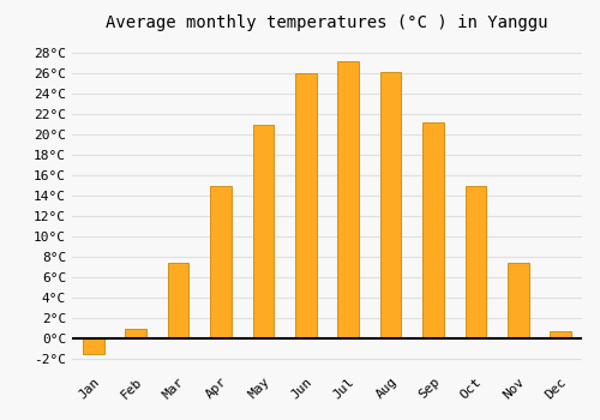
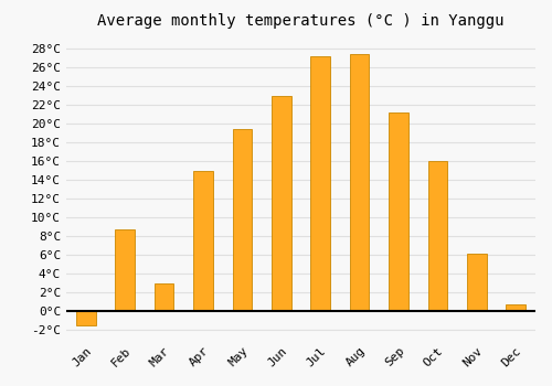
Feb: 1.0°C -> 8.8°C
Mar: 7.5°C -> 3.0°C
May: 21.0°C -> 19.4°C
Jun: 26.0°C -> 23.0°C
Aug: 26.2°C -> 27.4°C
Oct: 15.0°C -> 16.0°C
Nov: 7.5°C -> 6.2°C
